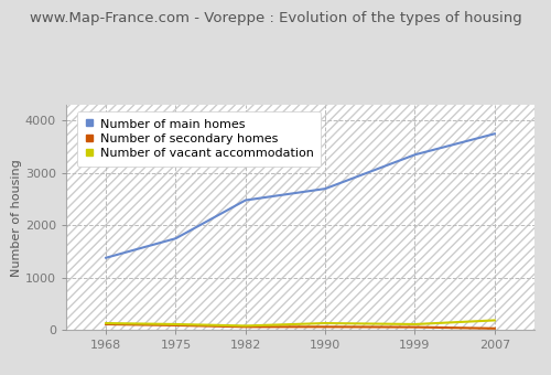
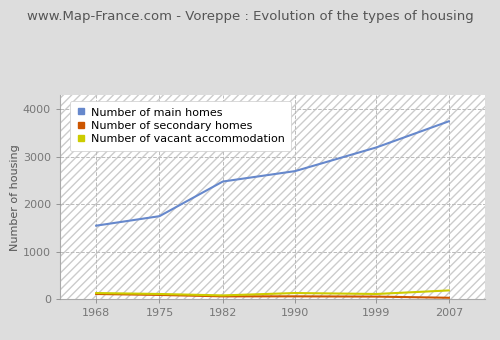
Number of main homes/1968: 1380 -> 1550
Number of main homes/1999: 3350 -> 3200
